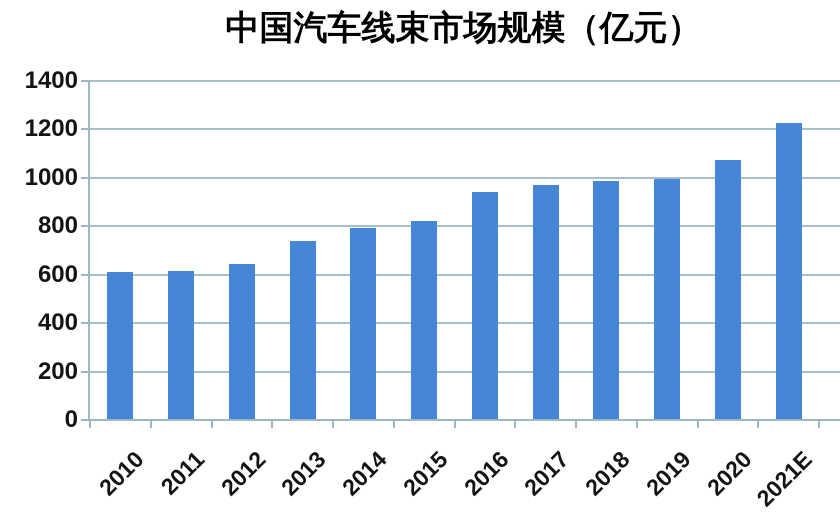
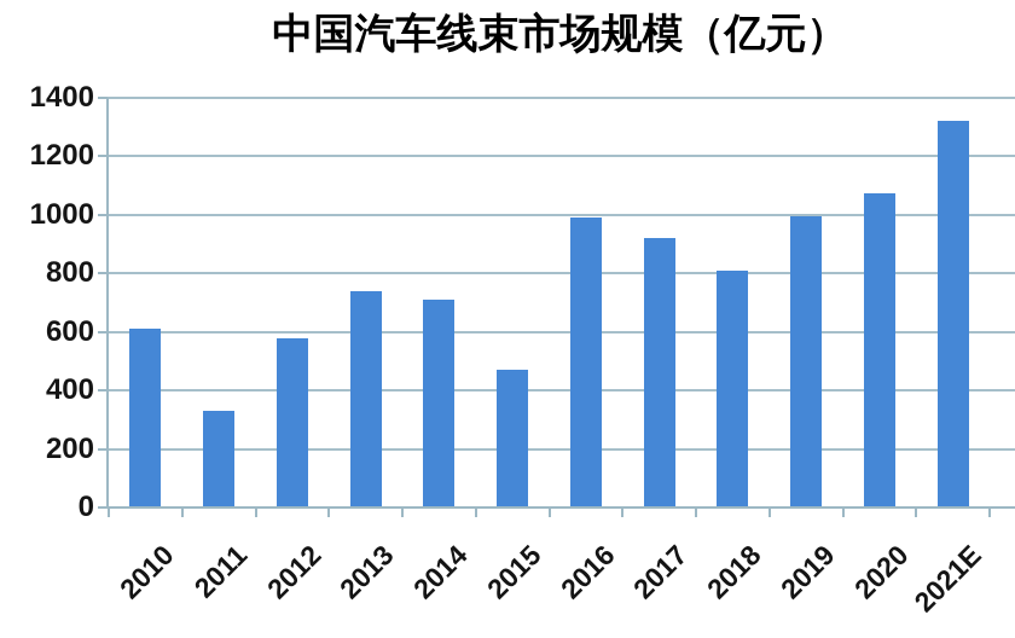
2011: 620 -> 330
2012: 640 -> 580
2014: 790 -> 710
2015: 820 -> 470
2016: 940 -> 990
2017: 970 -> 920
2018: 990 -> 810
2021E: 1230 -> 1320
